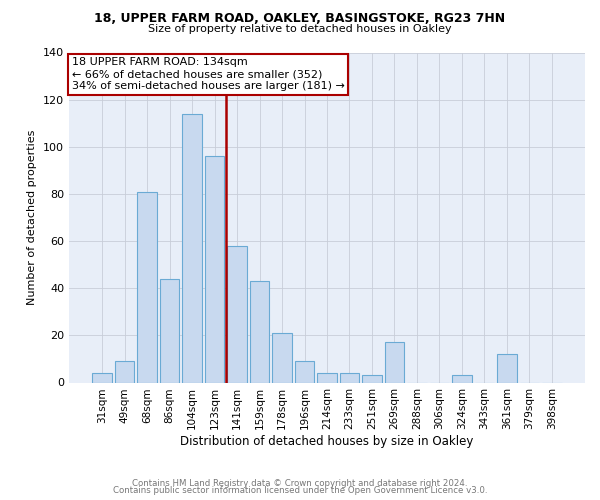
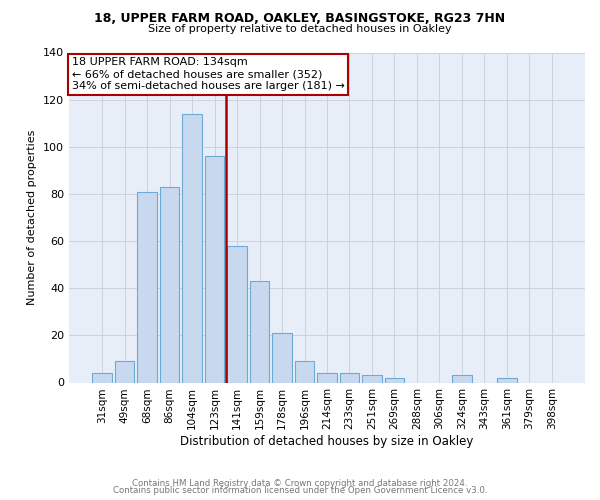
86sqm: 44 -> 83
269sqm: 17 -> 2
361sqm: 12 -> 2
